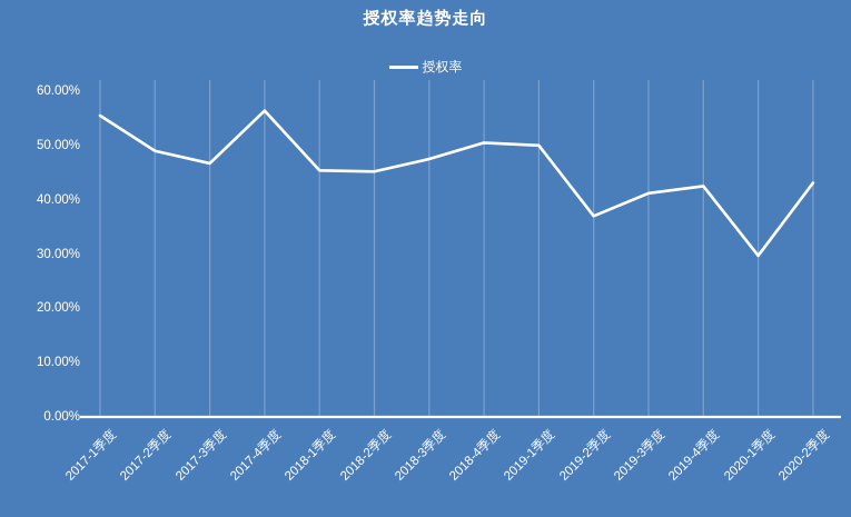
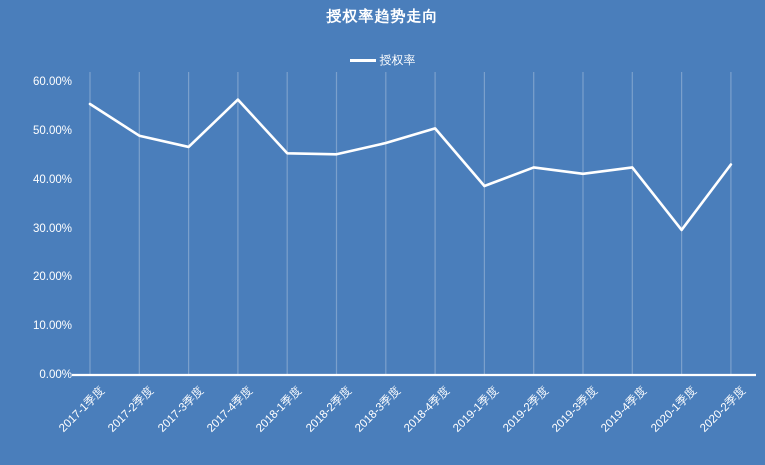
2019-1季度: 50% -> 39%
2019-2季度: 37% -> 42%
